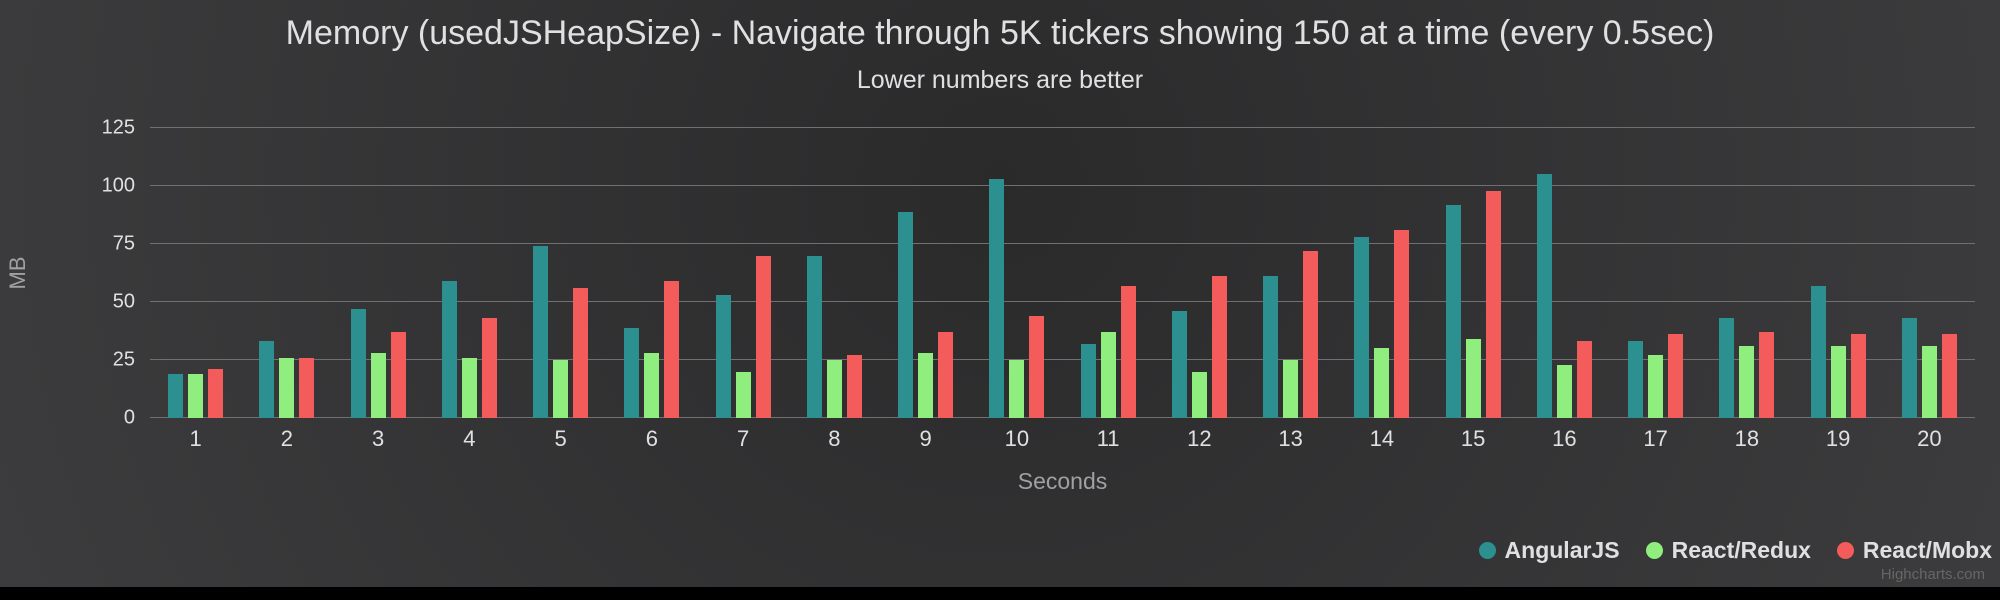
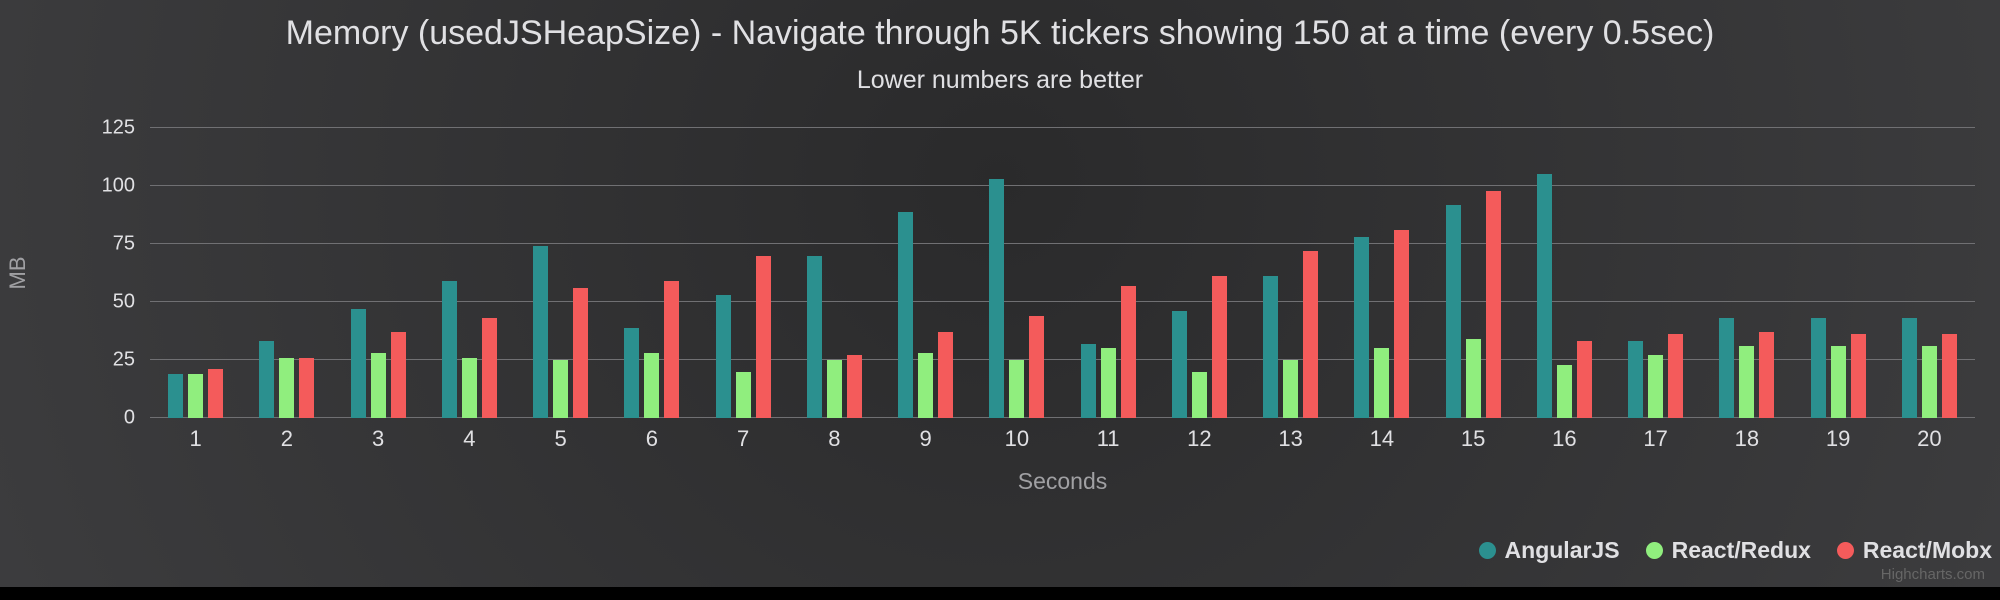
React/Redux/11: 37 -> 30
AngularJS/19: 57 -> 43
